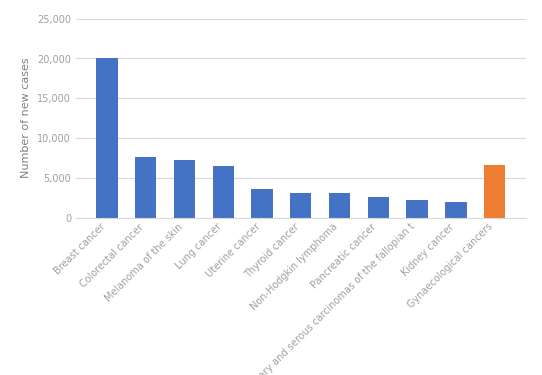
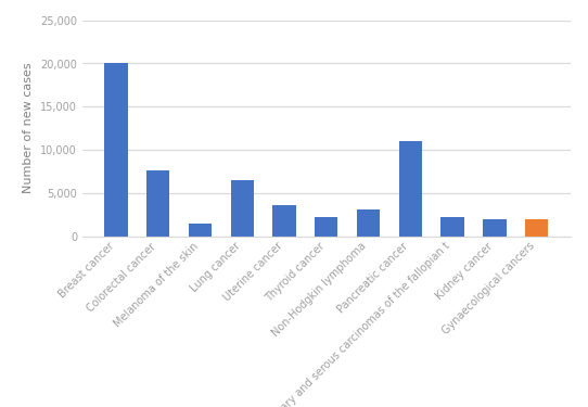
Melanoma of the skin: 7,200 -> 1,400
Thyroid cancer: 3,100 -> 2,200
Pancreatic cancer: 2,600 -> 11,000
Gynaecological cancers: 6,600 -> 2,000
